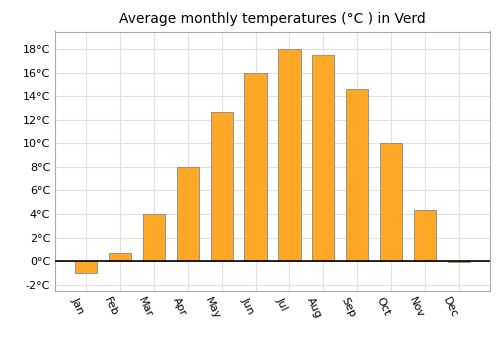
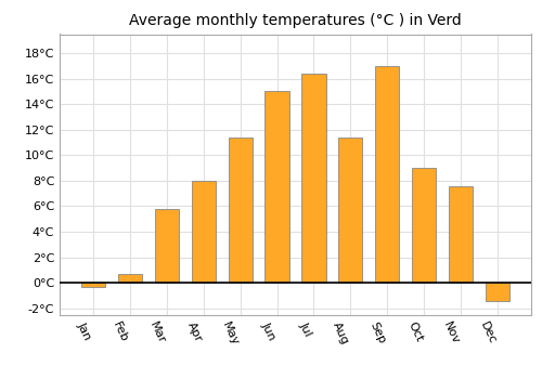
Jan: -1.0°C -> -0.3°C
Mar: 4.0°C -> 5.8°C
May: 12.7°C -> 11.4°C
Jun: 16.0°C -> 15.0°C
Jul: 18.0°C -> 16.4°C
Aug: 17.5°C -> 11.4°C
Sep: 14.6°C -> 17.0°C
Oct: 10.0°C -> 9.0°C
Nov: 4.3°C -> 7.6°C
Dec: -0.1°C -> -1.4°C
